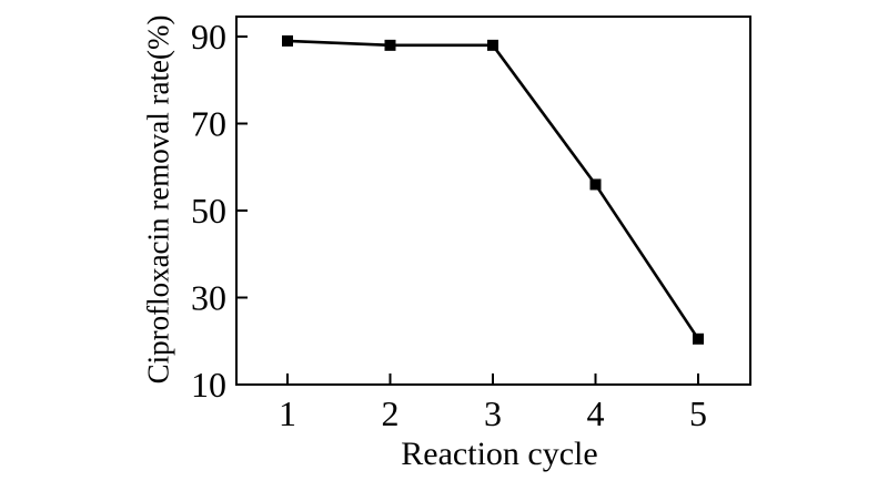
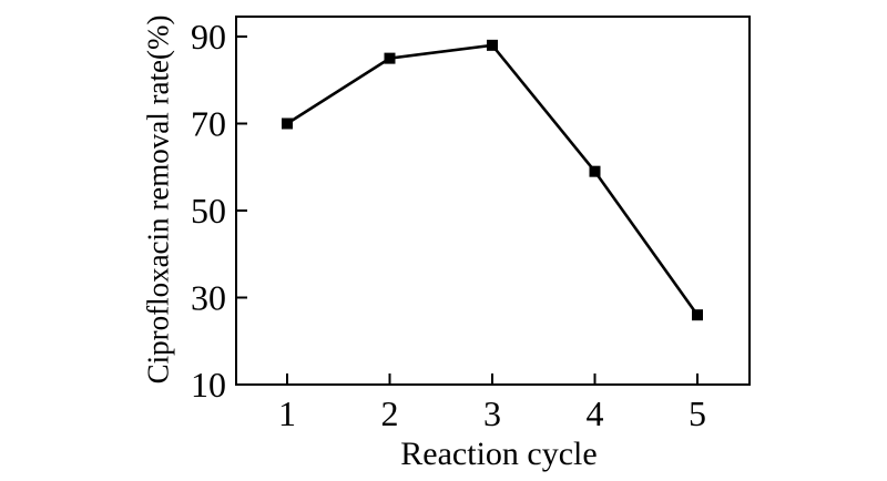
1: 89 -> 70
2: 88 -> 85
4: 56 -> 59
5: 20 -> 26
